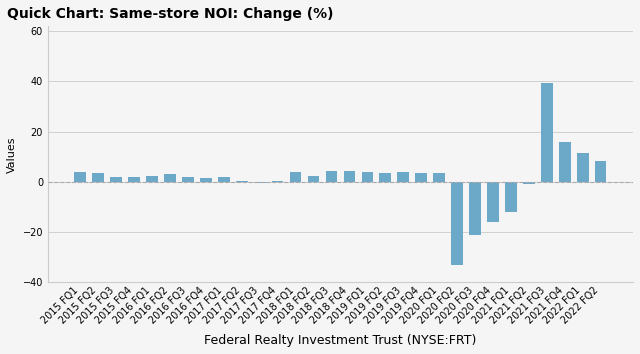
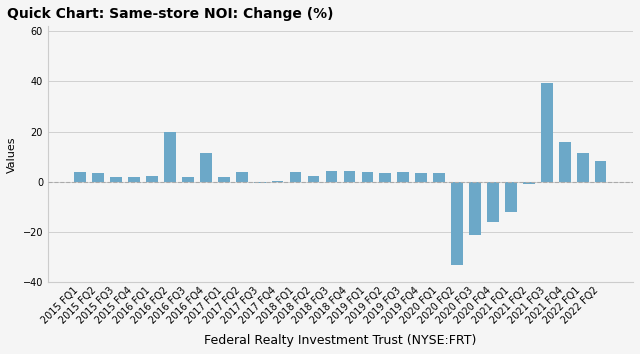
2016 FQ2: 3.0 -> 20.0
2016 FQ4: 1.5 -> 11.5
2017 FQ2: 0.5 -> 4.0
